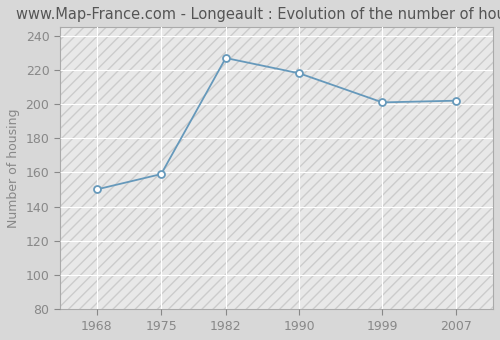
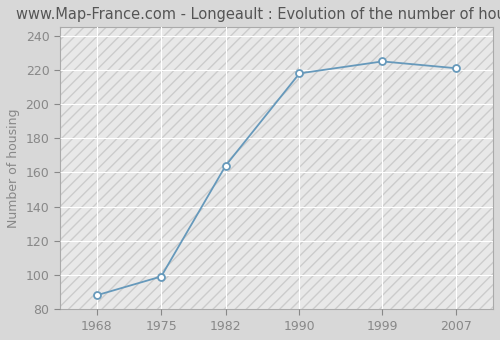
1968: 150 -> 88
1975: 159 -> 99
1982: 227 -> 164
1999: 201 -> 225
2007: 202 -> 221
